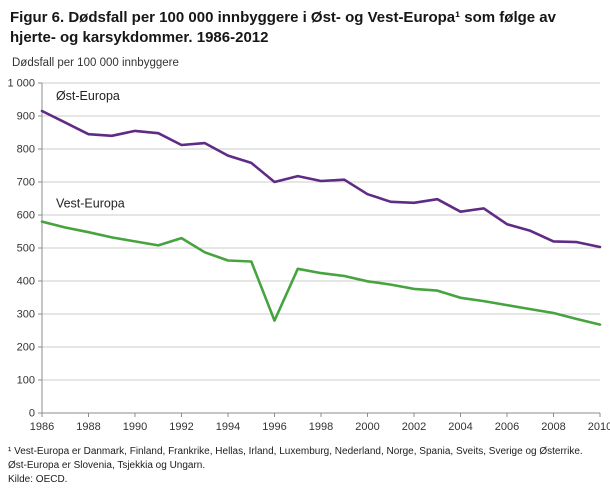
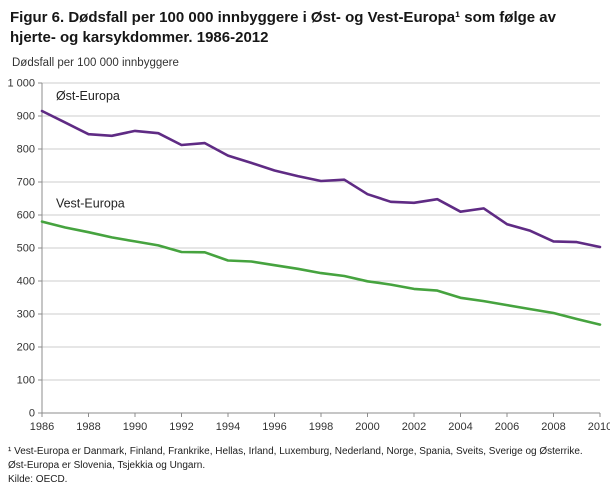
Vest-Europa/1992: 530 -> 490
Øst-Europa/1996: 700 -> 740
Vest-Europa/1996: 280 -> 450
